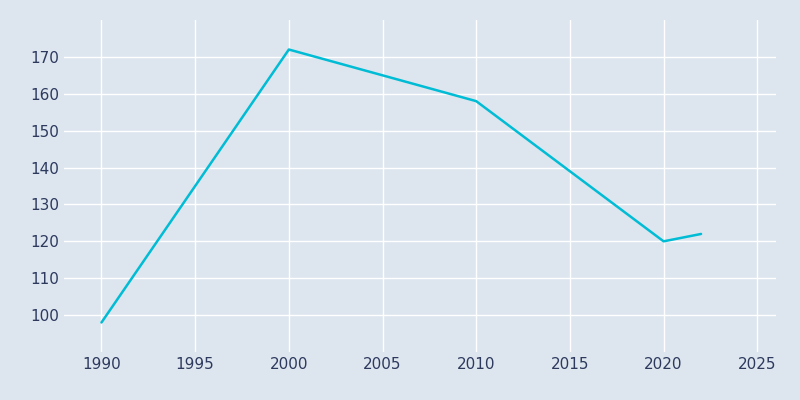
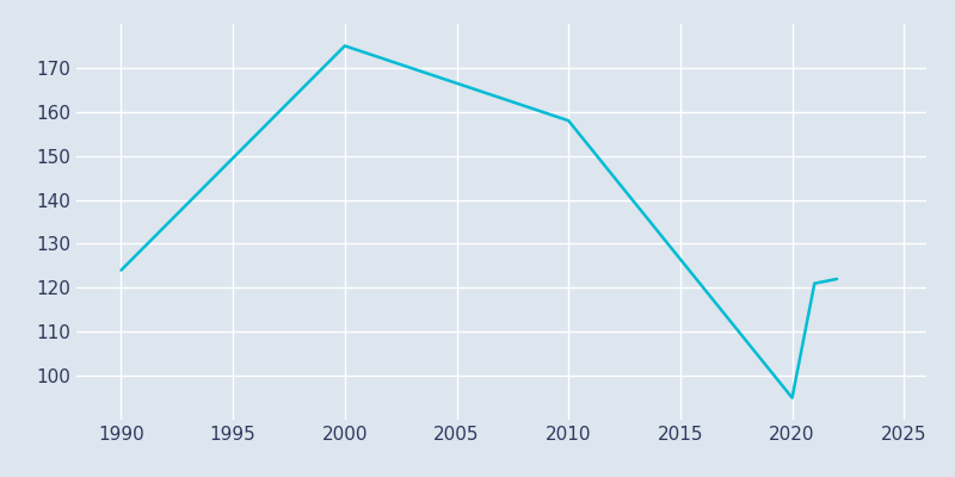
1990: 98 -> 124
2000: 172 -> 175
2020: 120 -> 95
